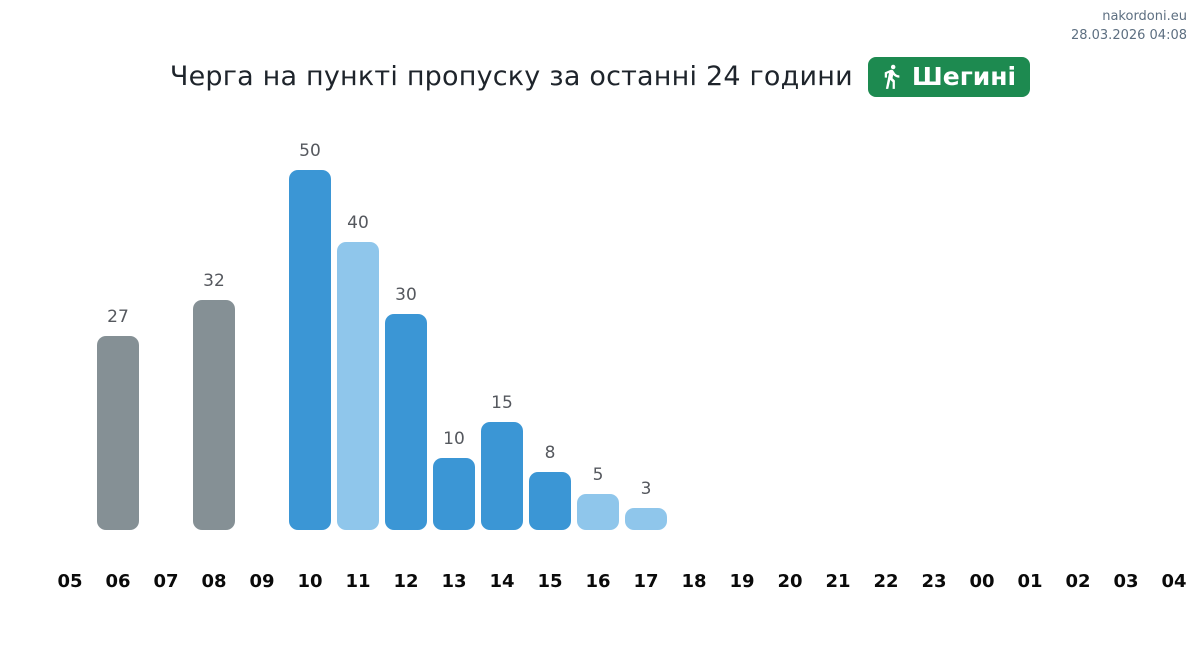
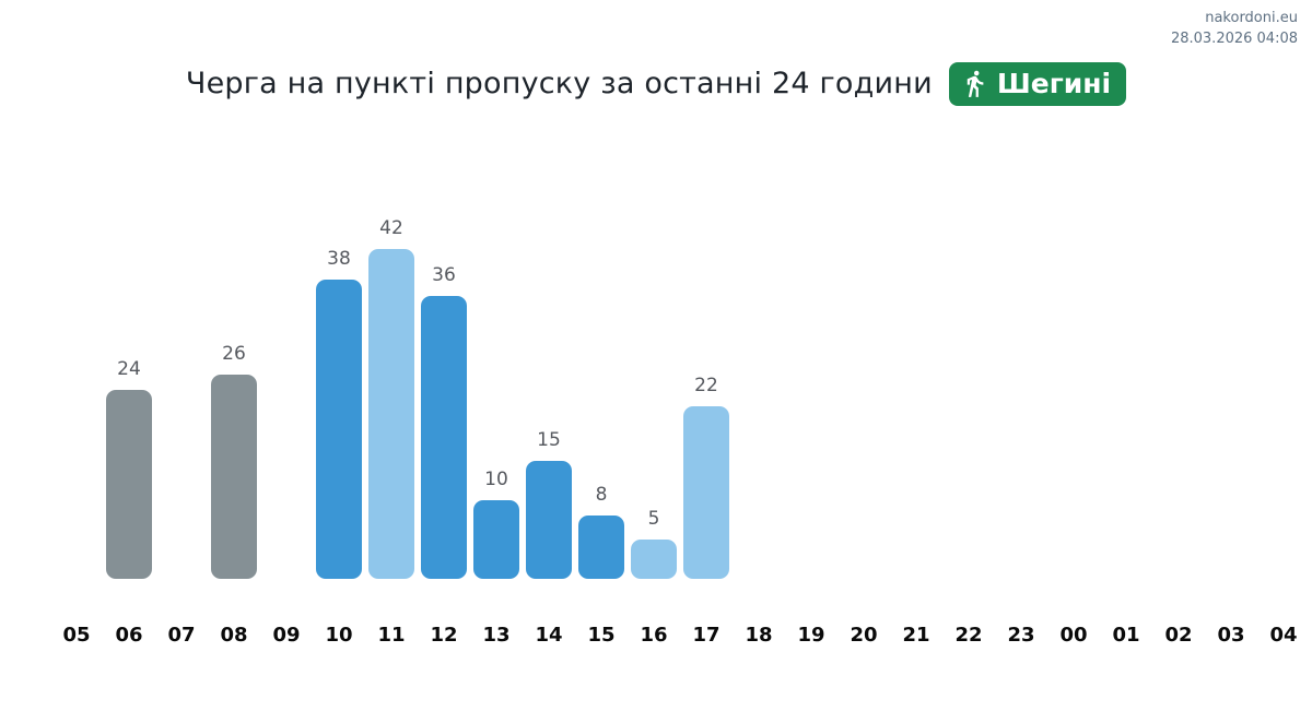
06: 27 -> 24
08: 32 -> 26
10: 50 -> 38
11: 40 -> 42
12: 30 -> 36
17: 3 -> 22
